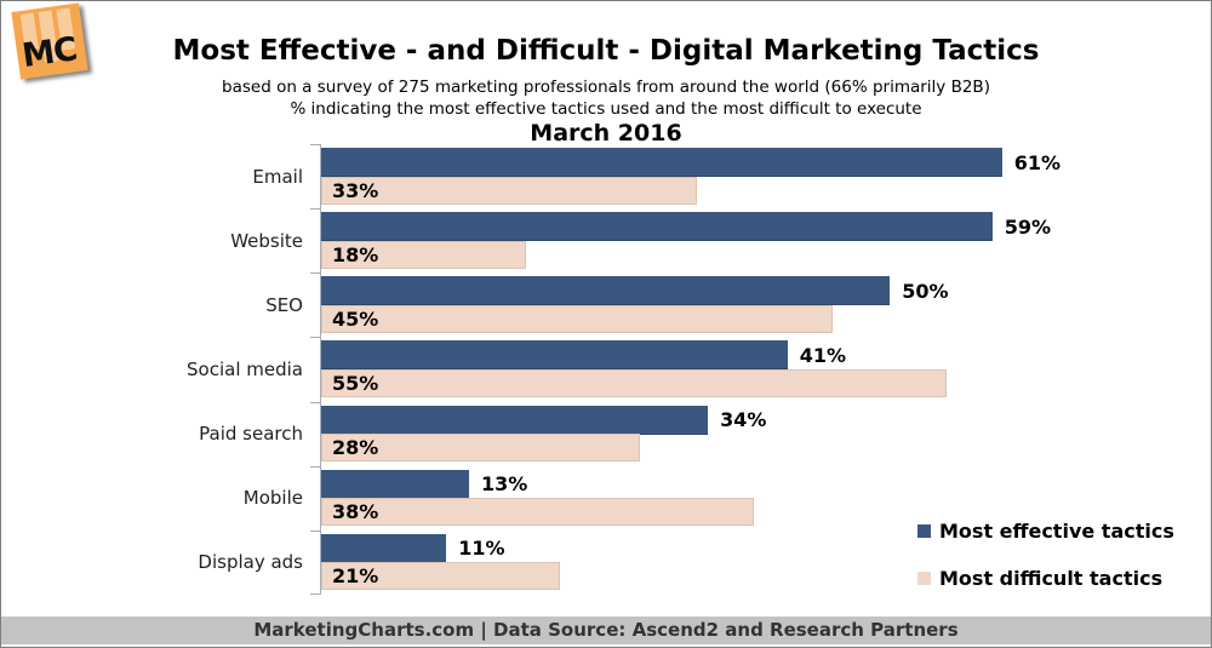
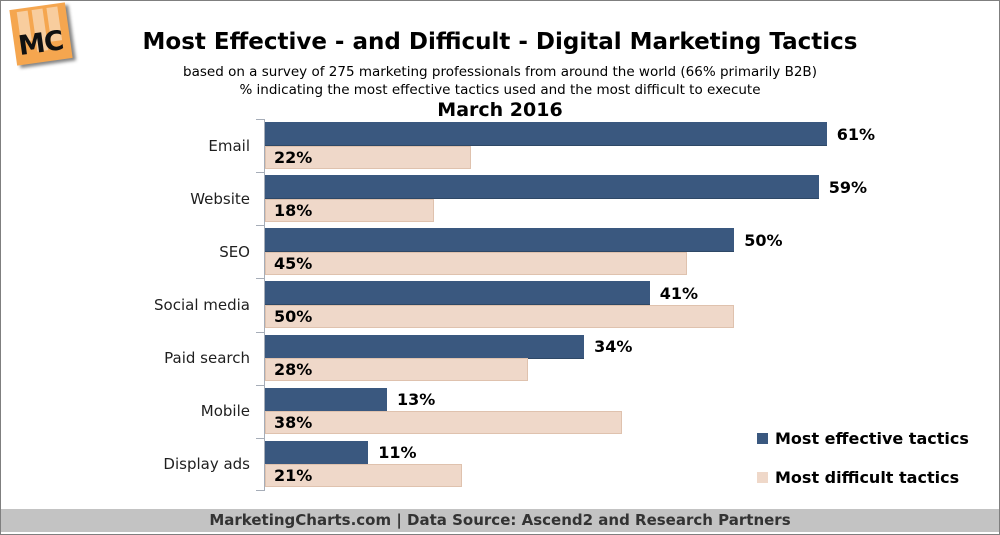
Most difficult tactics/Email: 33% -> 22%
Most difficult tactics/Social media: 55% -> 50%
